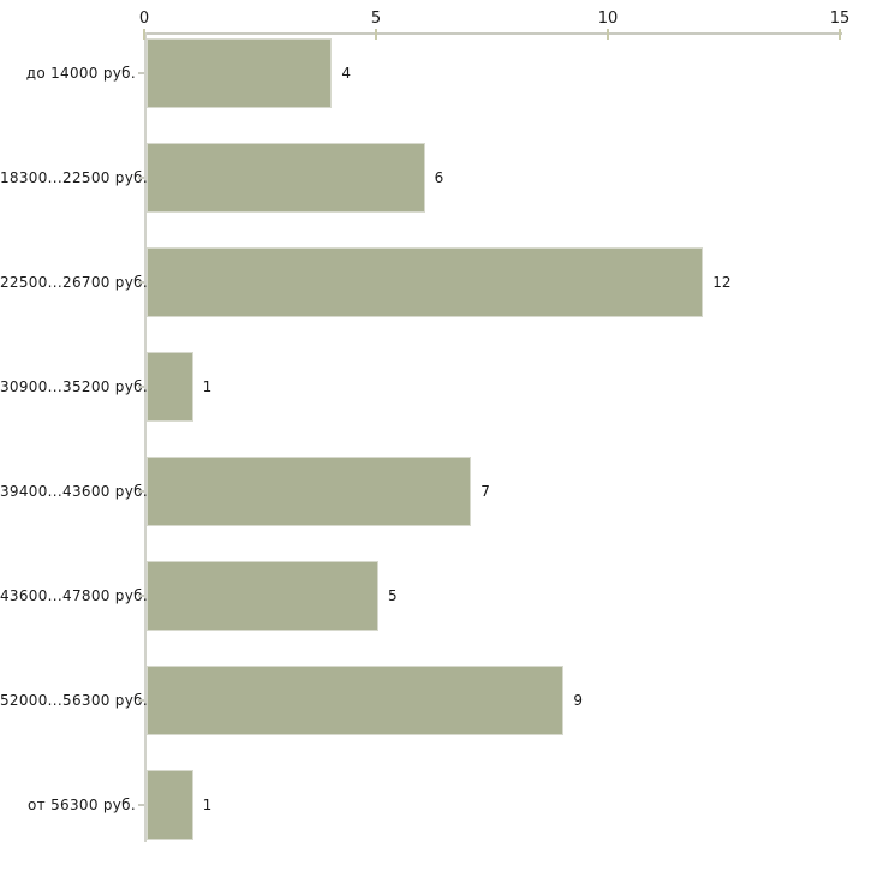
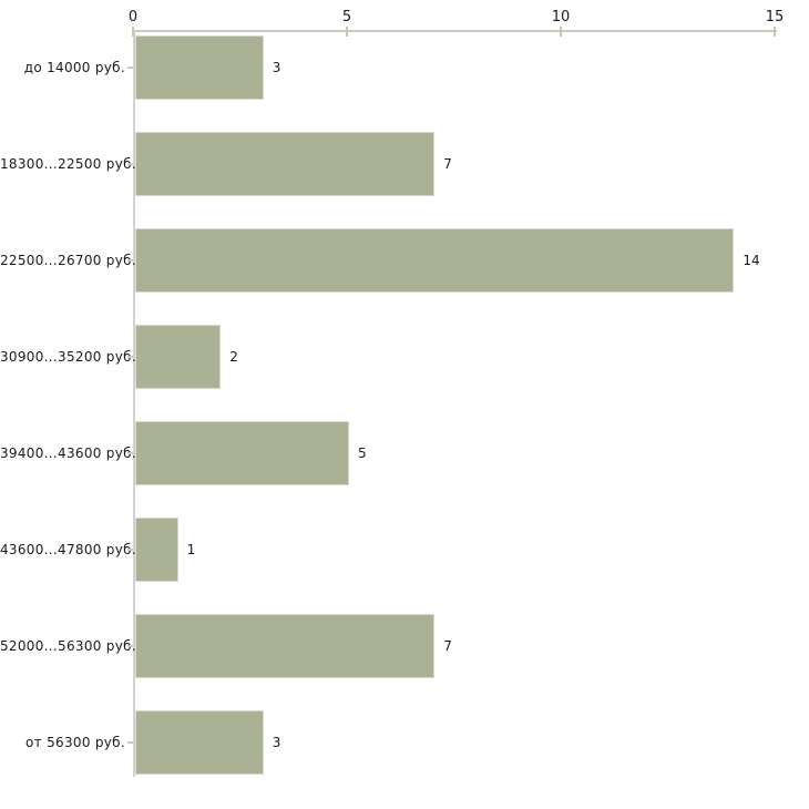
до 14000 руб.: 4 -> 3
18300...22500 руб.: 6 -> 7
22500...26700 руб.: 12 -> 14
30900...35200 руб.: 1 -> 2
39400...43600 руб.: 7 -> 5
43600...47800 руб.: 5 -> 1
52000...56300 руб.: 9 -> 7
от 56300 руб.: 1 -> 3
